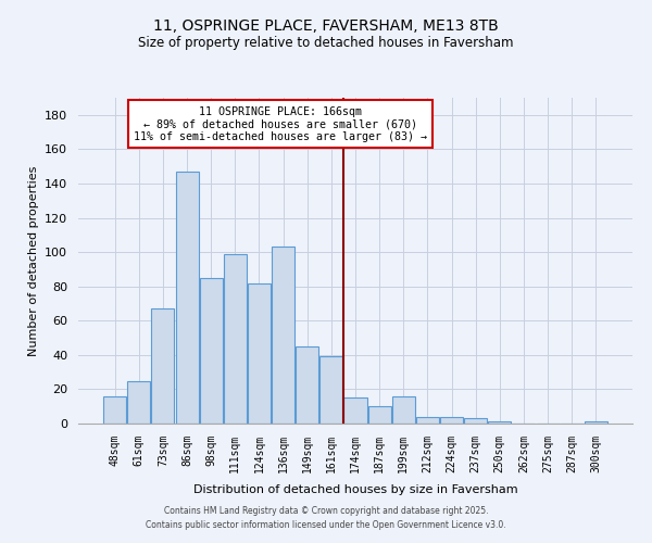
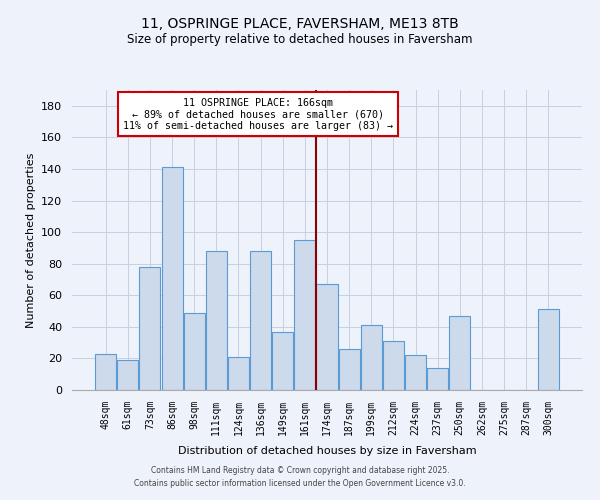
48sqm: 16 -> 23
61sqm: 25 -> 19
73sqm: 67 -> 78
86sqm: 147 -> 141
98sqm: 85 -> 49
111sqm: 99 -> 88
124sqm: 82 -> 21
136sqm: 103 -> 88
149sqm: 45 -> 37
161sqm: 39 -> 95
174sqm: 15 -> 67
187sqm: 10 -> 26
199sqm: 16 -> 41
212sqm: 4 -> 31
224sqm: 4 -> 22
237sqm: 3 -> 14
250sqm: 1 -> 47
300sqm: 1 -> 51
